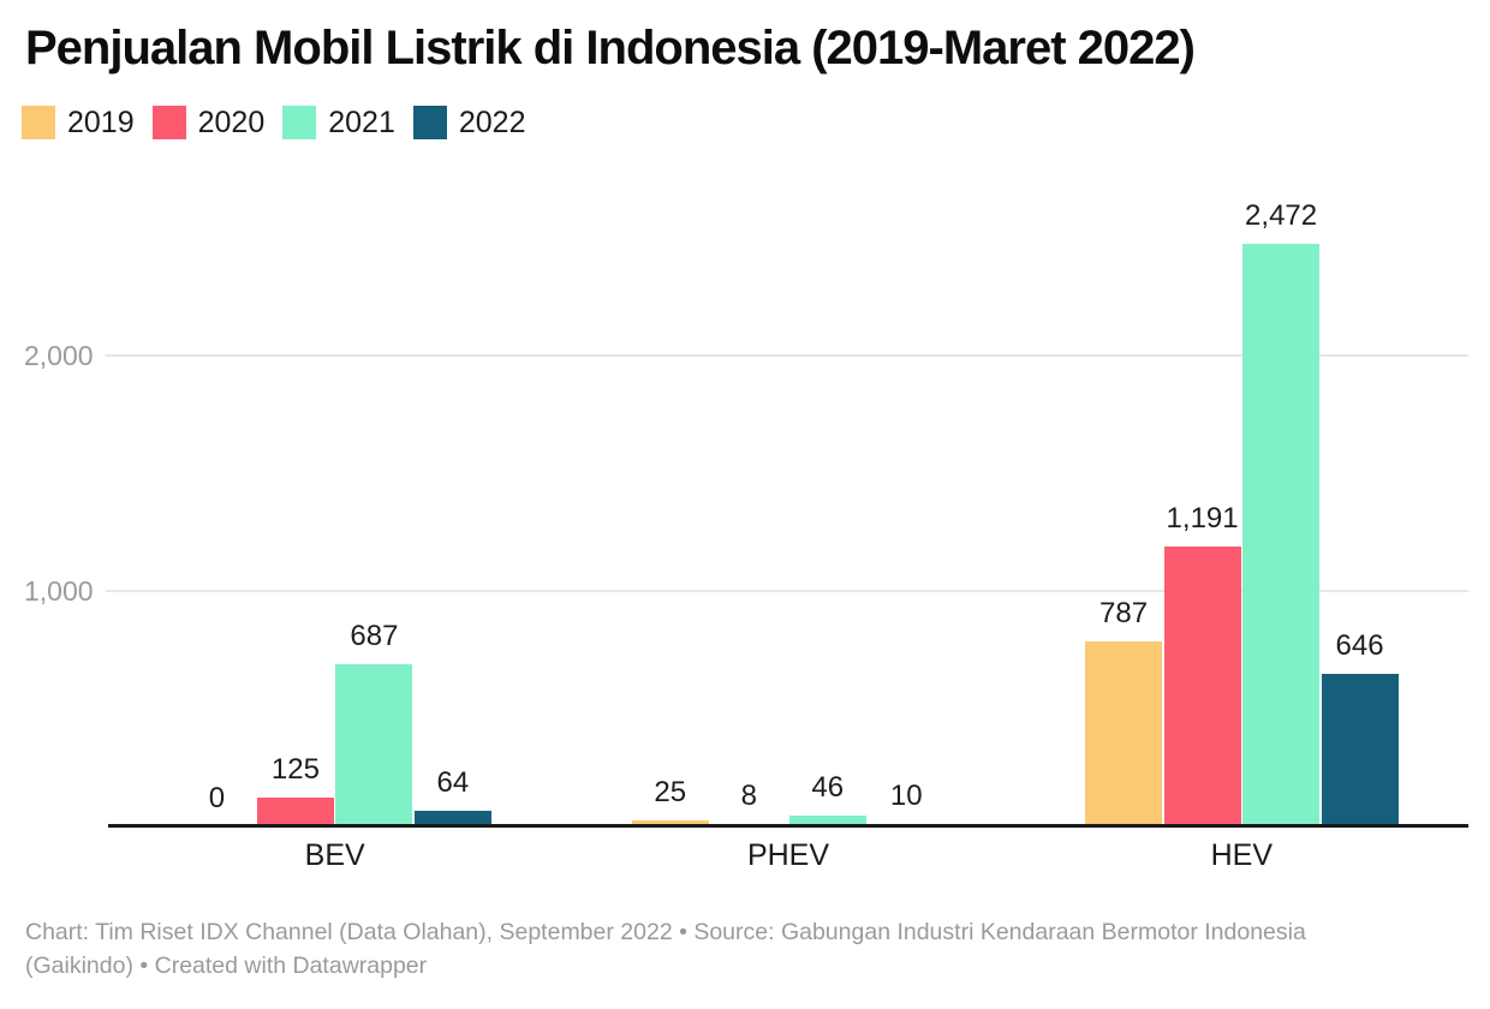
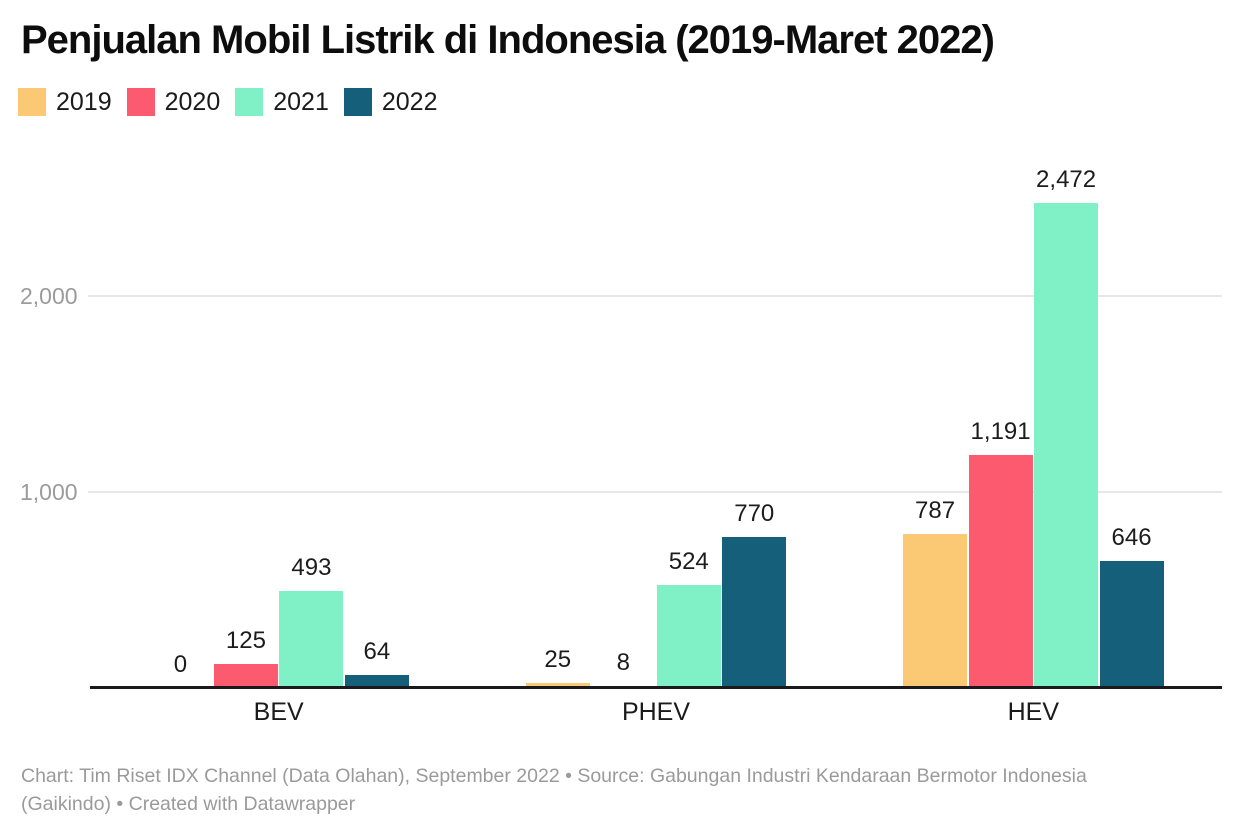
2021/BEV: 687 -> 493
2021/PHEV: 46 -> 524
2022/PHEV: 10 -> 770
